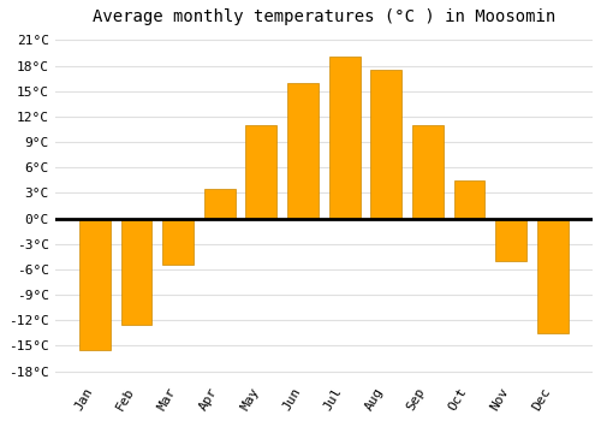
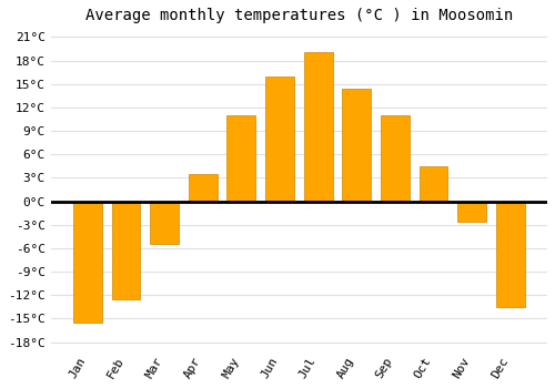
Aug: 17.5°C -> 14.4°C
Nov: -5.0°C -> -2.6°C
